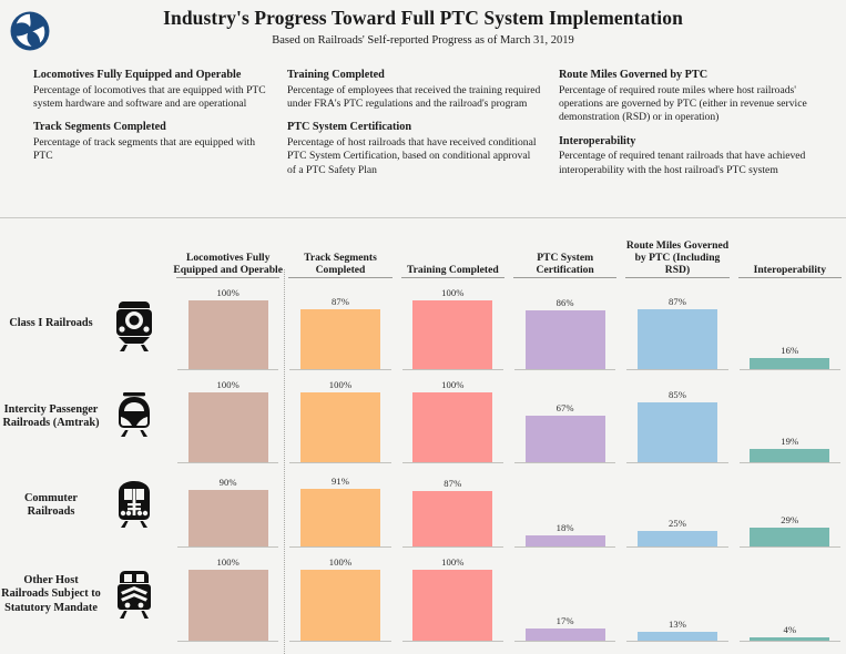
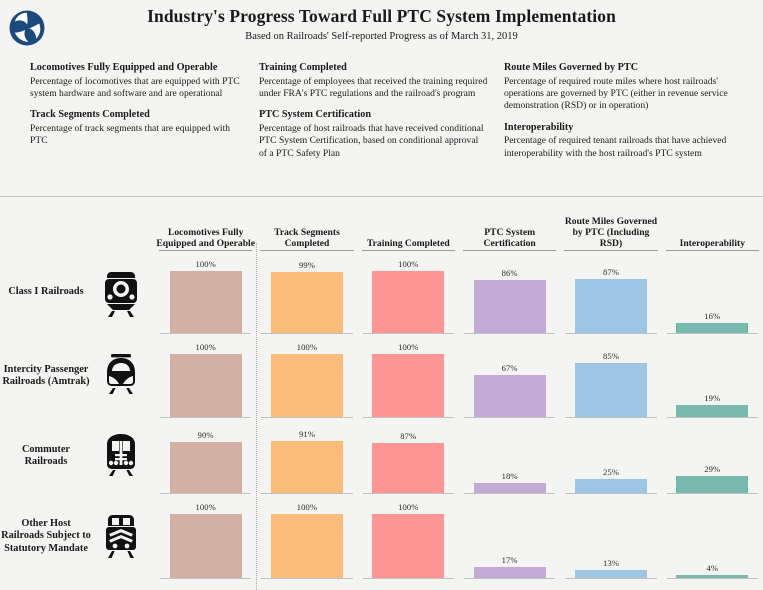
Class I Railroads/Track Segments Completed: 87% -> 99%
